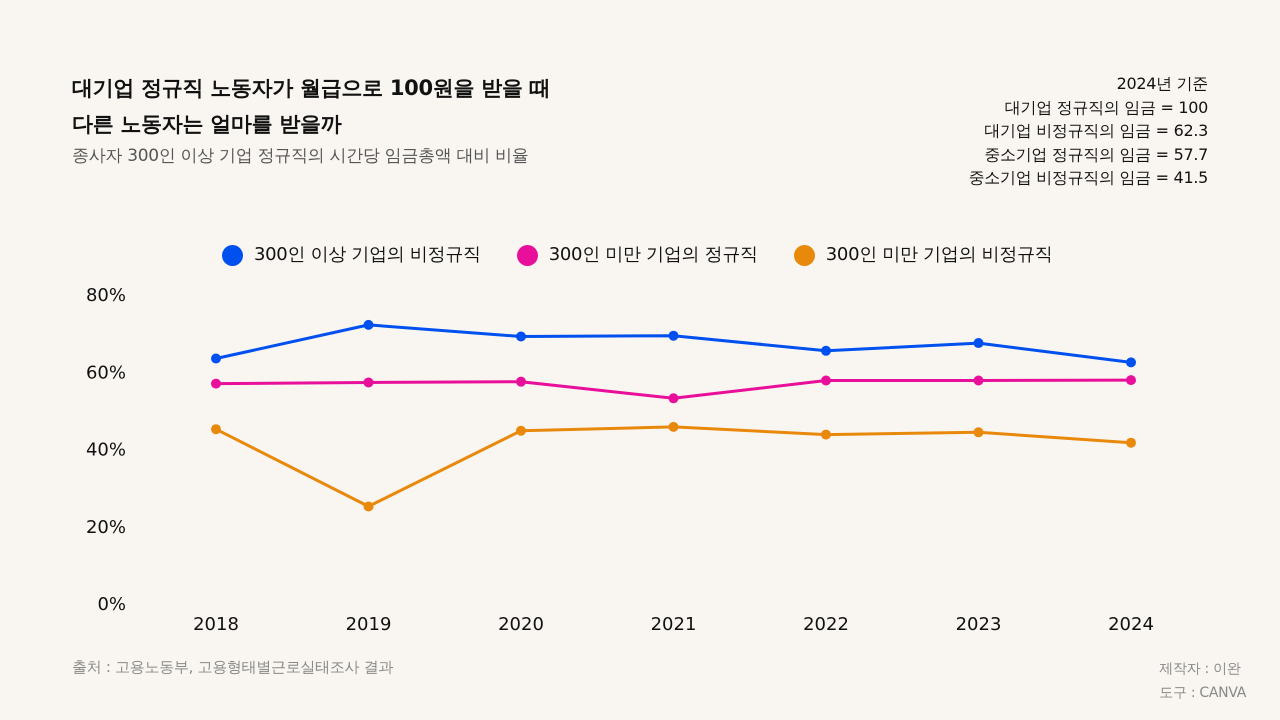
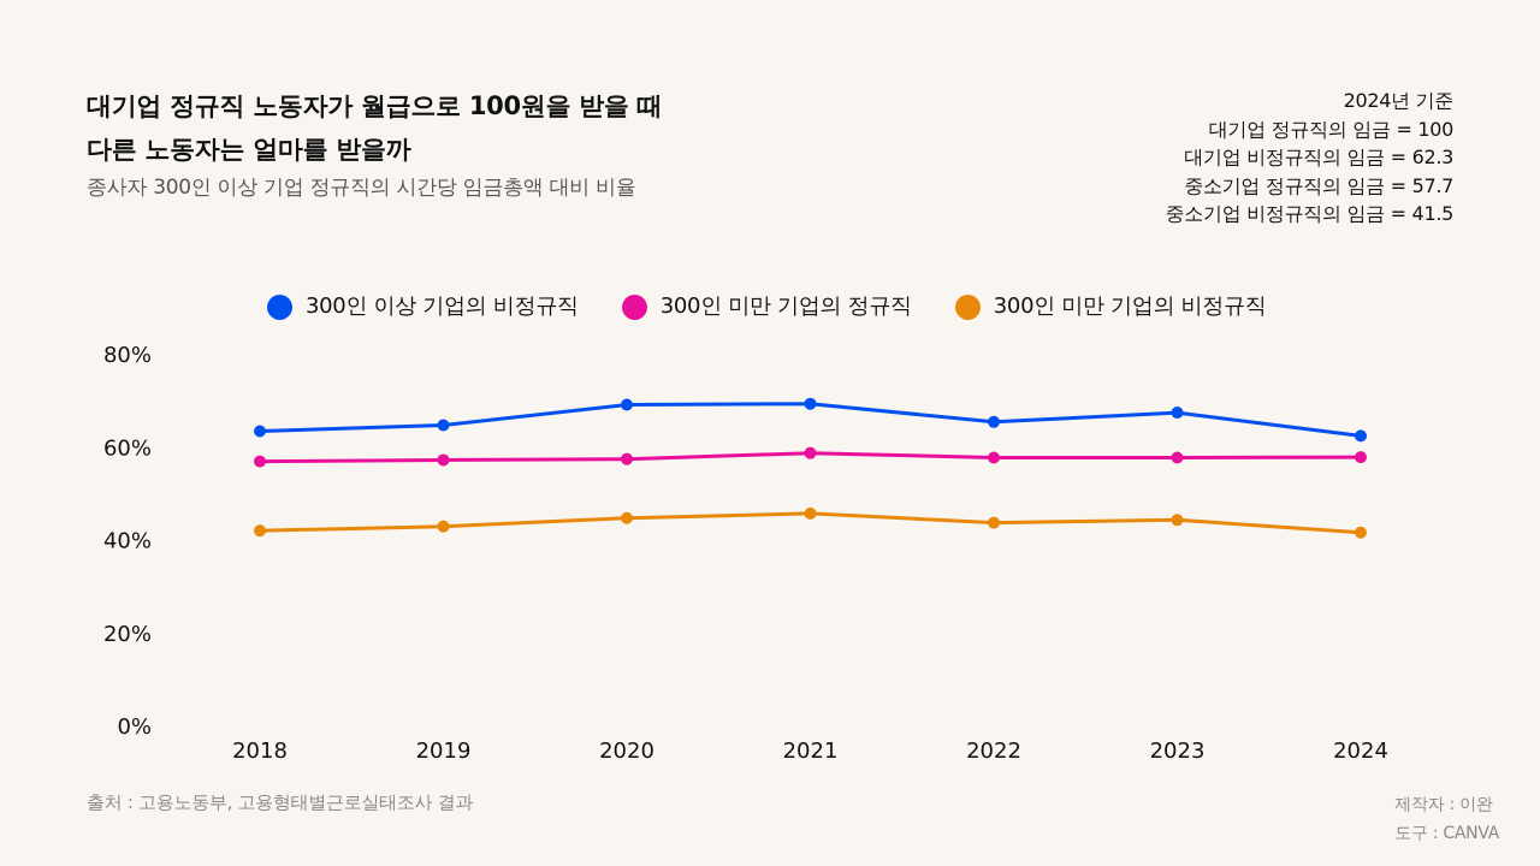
300인 미만 기업의 비정규직/2018: 45% -> 42%
300인 이상 기업의 비정규직/2019: 72% -> 65%
300인 미만 기업의 비정규직/2019: 25% -> 43%
300인 미만 기업의 정규직/2021: 53% -> 59%
